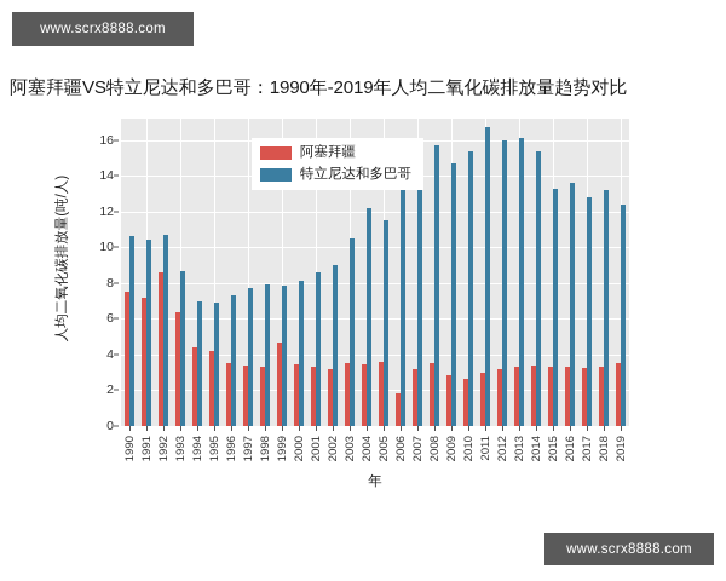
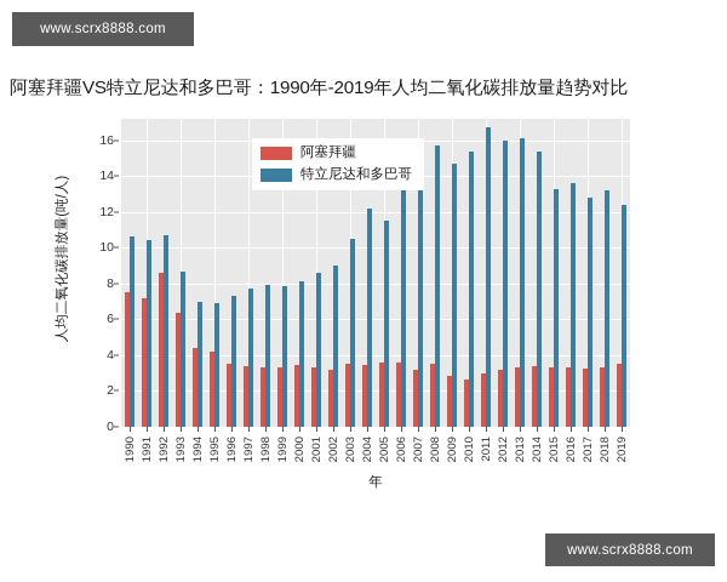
阿塞拜疆/1999: 4.7 -> 3.3
阿塞拜疆/2006: 1.8 -> 3.6
